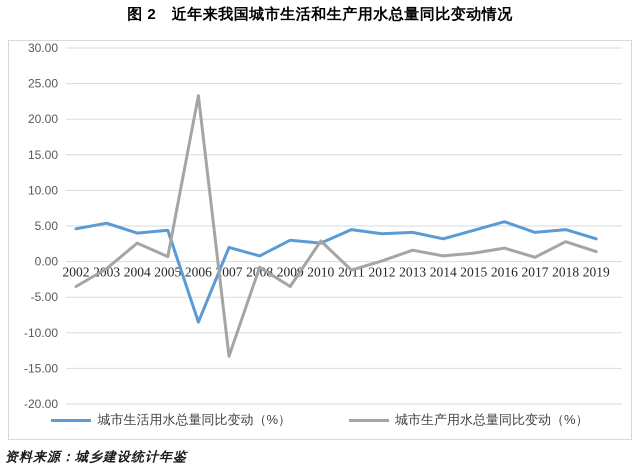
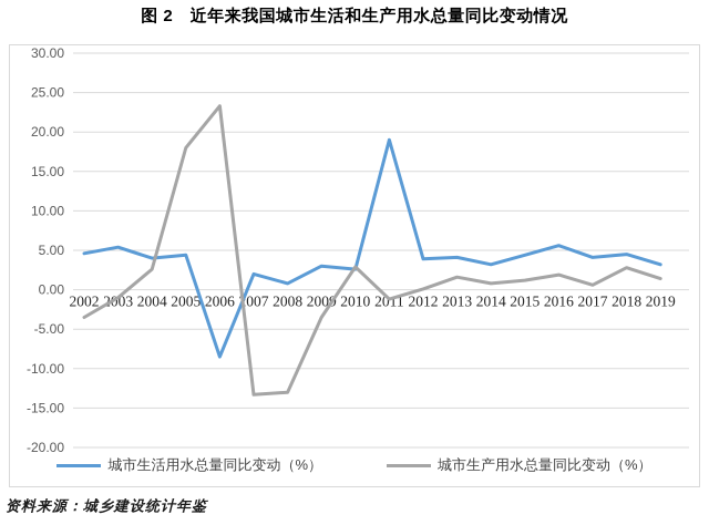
城市生产用水总量同比变动（%）/2005: 1 -> 18
城市生产用水总量同比变动（%）/2008: -1 -> -13
城市生活用水总量同比变动（%）/2011: 4 -> 19
